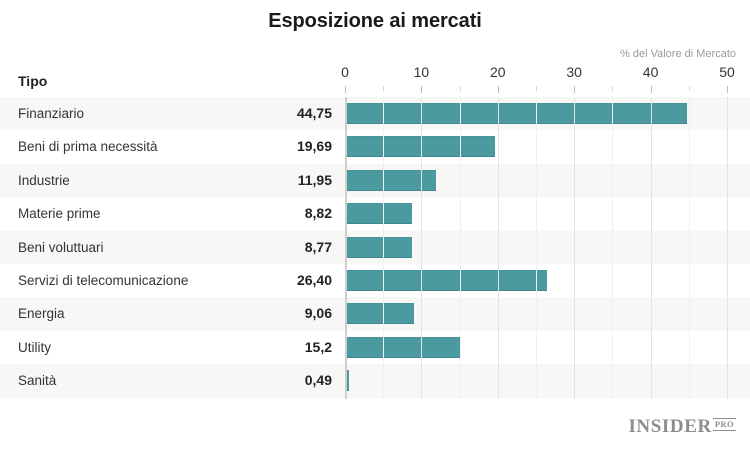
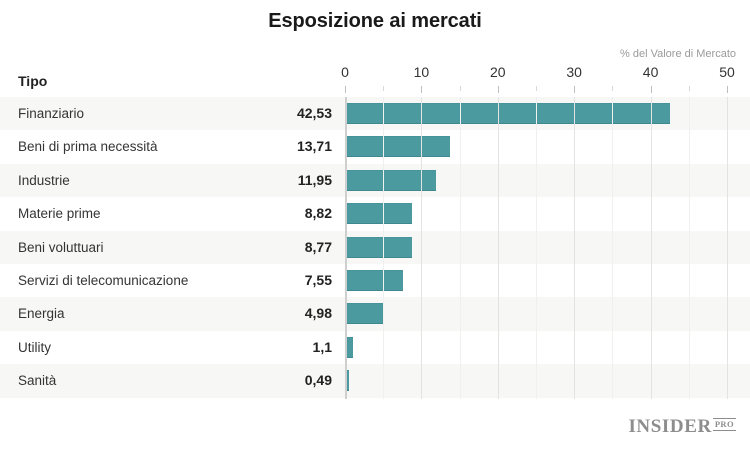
Finanziario: 44,75 -> 42,53
Beni di prima necessità: 19,69 -> 13,71
Servizi di telecomunicazione: 26,40 -> 7,55
Energia: 9,06 -> 4,98
Utility: 15,2 -> 1,1
